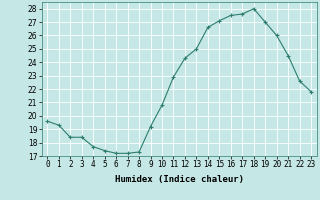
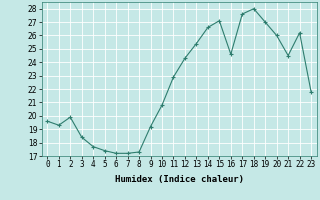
2: 18.4 -> 19.9
13: 25.0 -> 25.4
16: 27.5 -> 24.6
22: 22.6 -> 26.2
